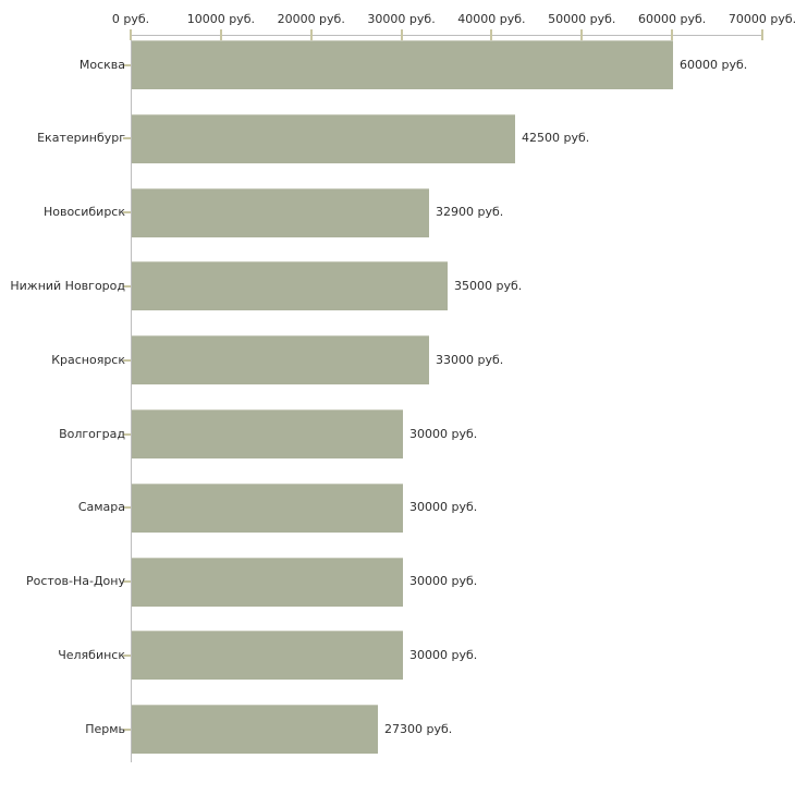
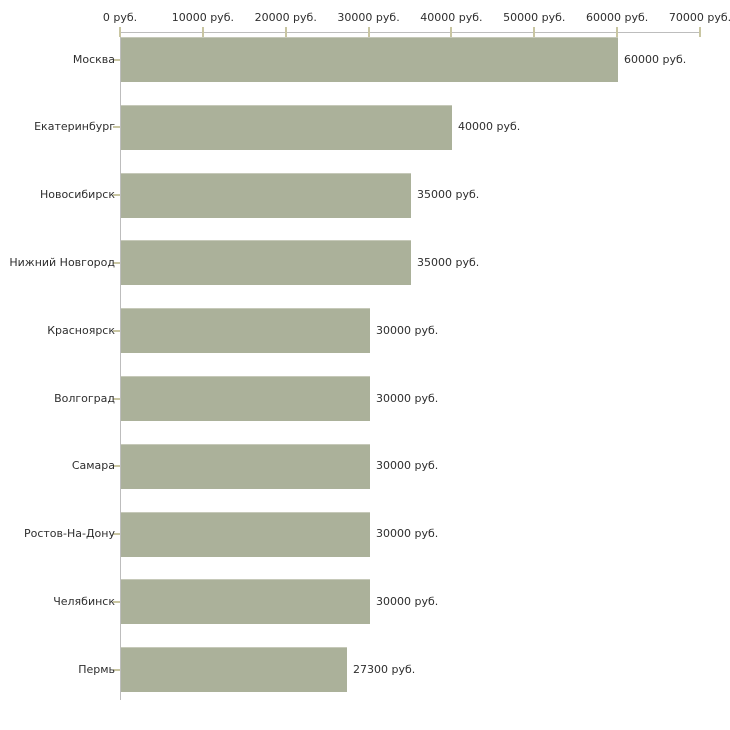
Екатеринбург: 42500 -> 40000
Новосибирск: 32900 -> 35000
Красноярск: 33000 -> 30000
